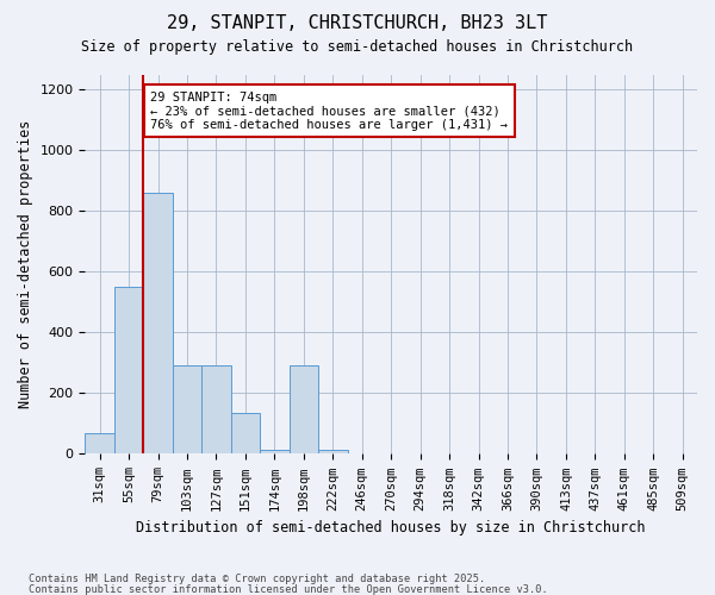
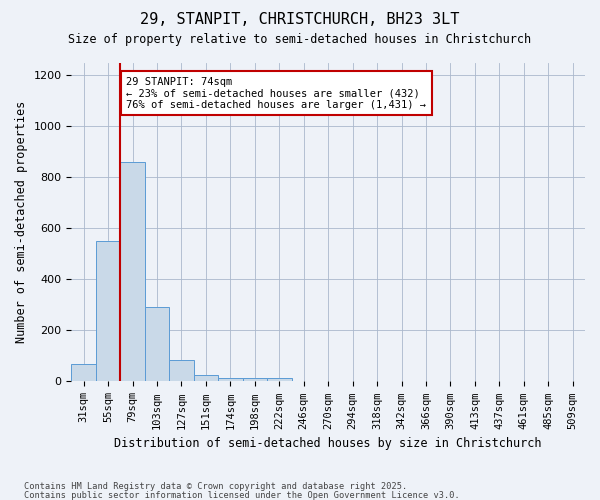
127sqm: 290 -> 85
151sqm: 135 -> 27
198sqm: 290 -> 13
